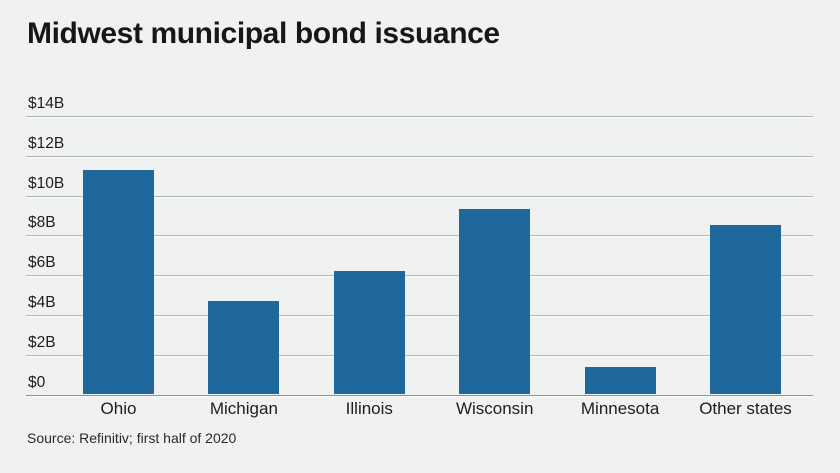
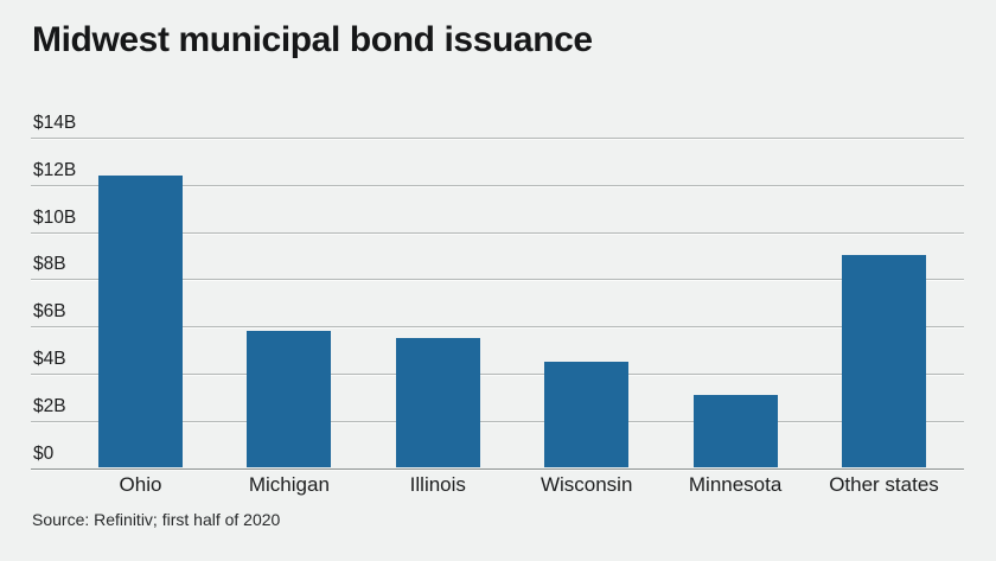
Ohio: $11.3B -> $12.4B
Michigan: $4.7B -> $5.8B
Illinois: $6.2B -> $5.5B
Wisconsin: $9.3B -> $4.5B
Minnesota: $1.4B -> $3.1B
Other states: $8.5B -> $9.0B
